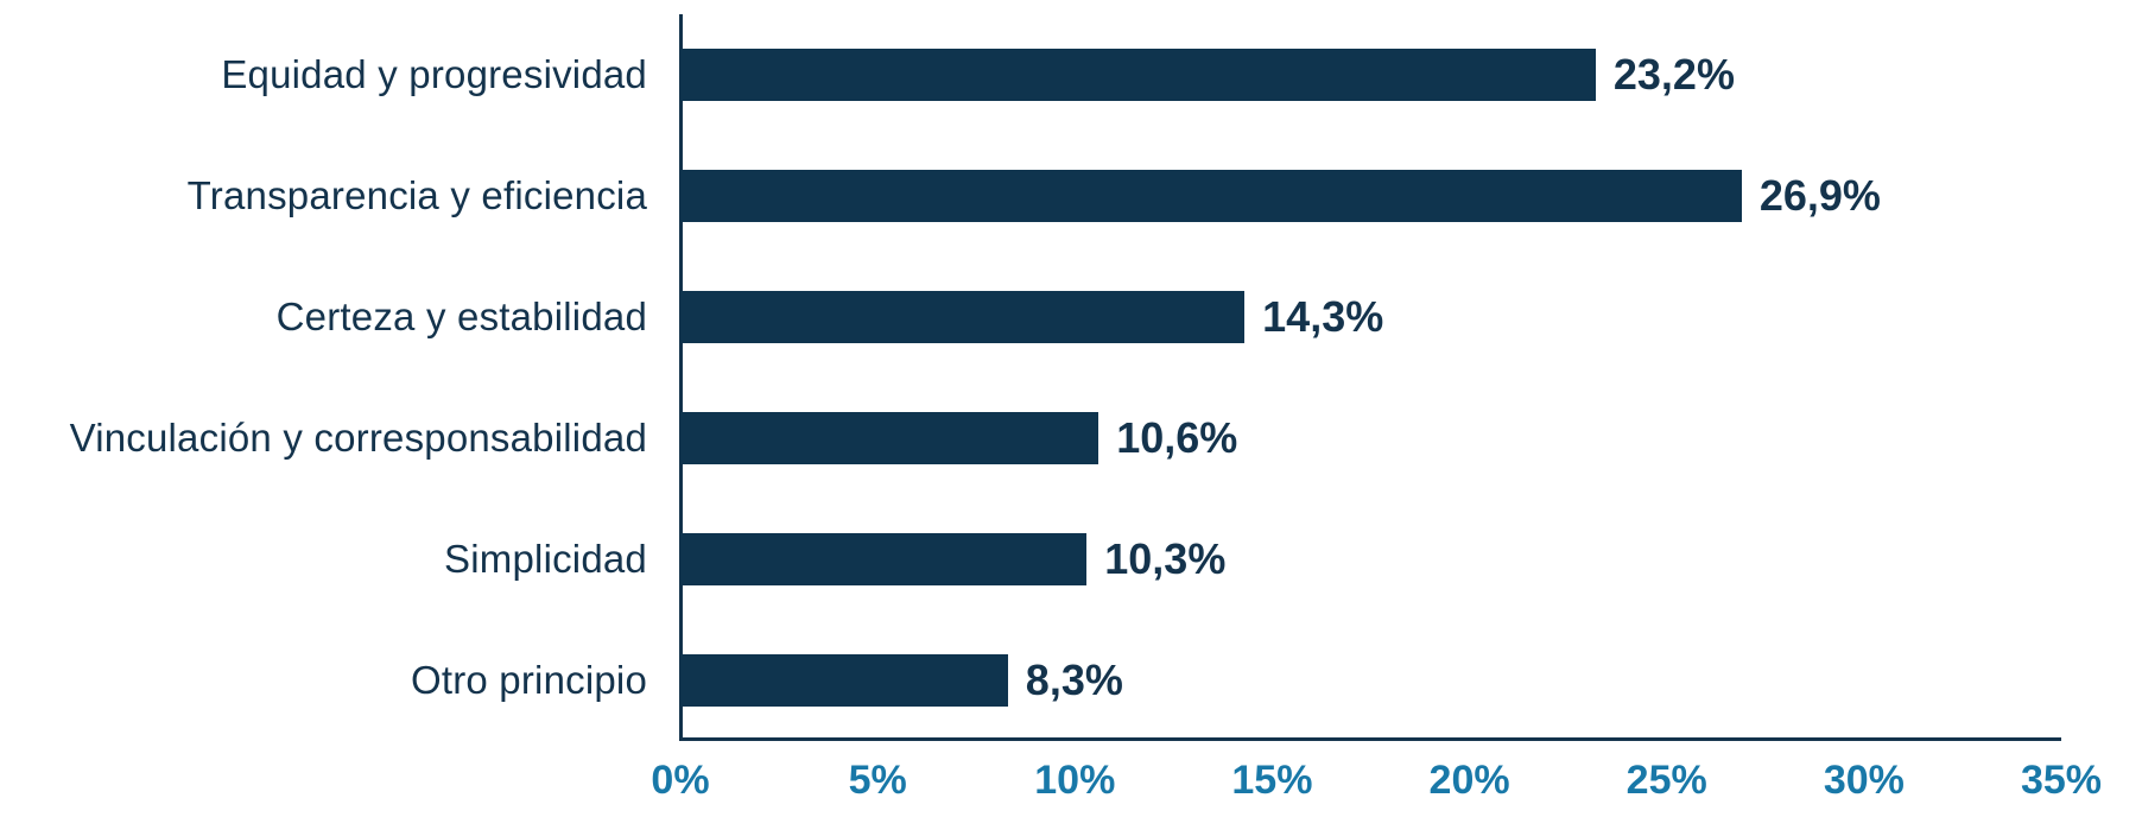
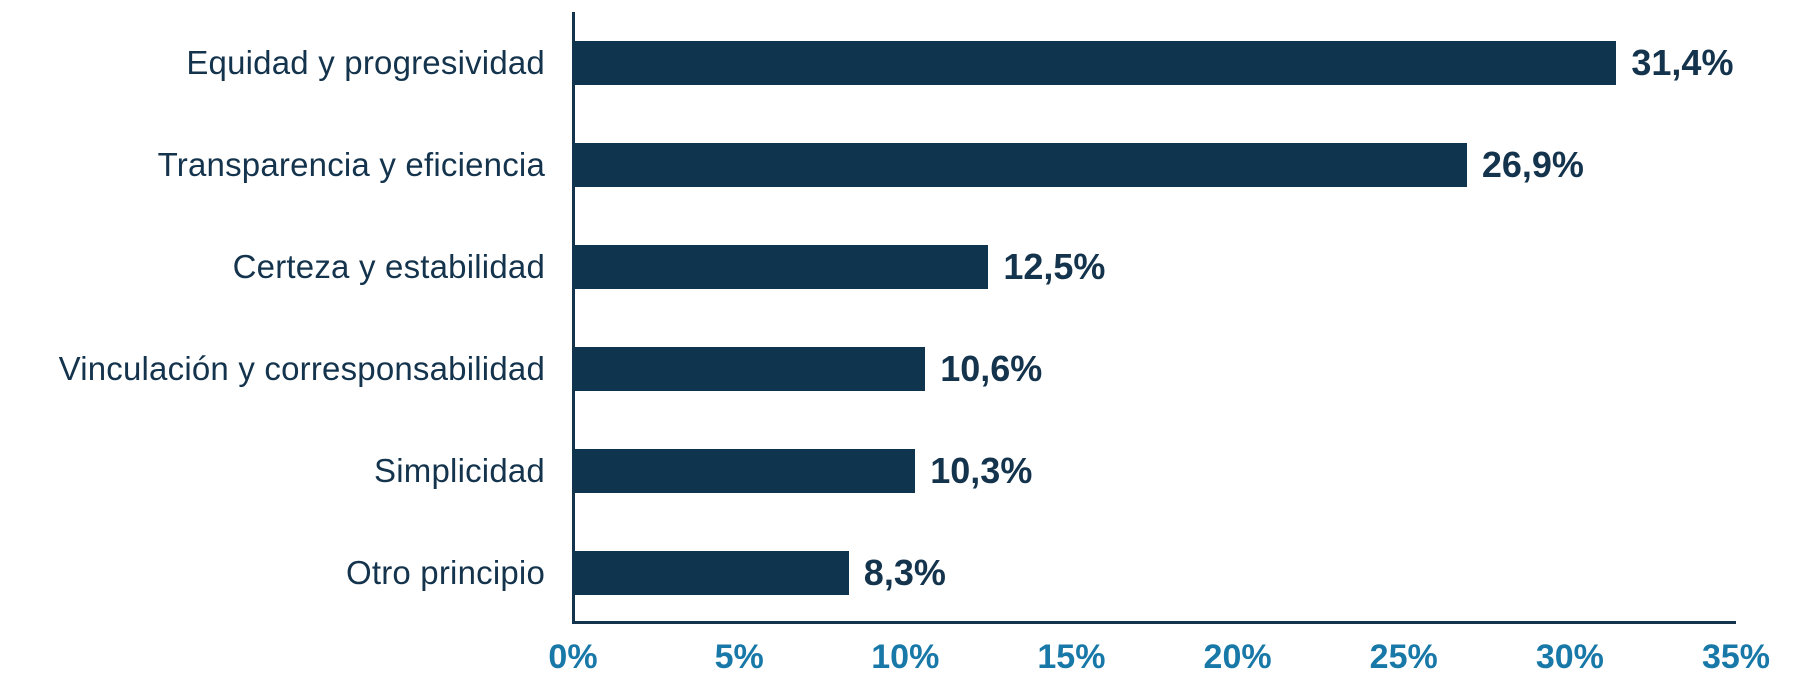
Equidad y progresividad: 23,2% -> 31,4%
Certeza y estabilidad: 14,3% -> 12,5%
